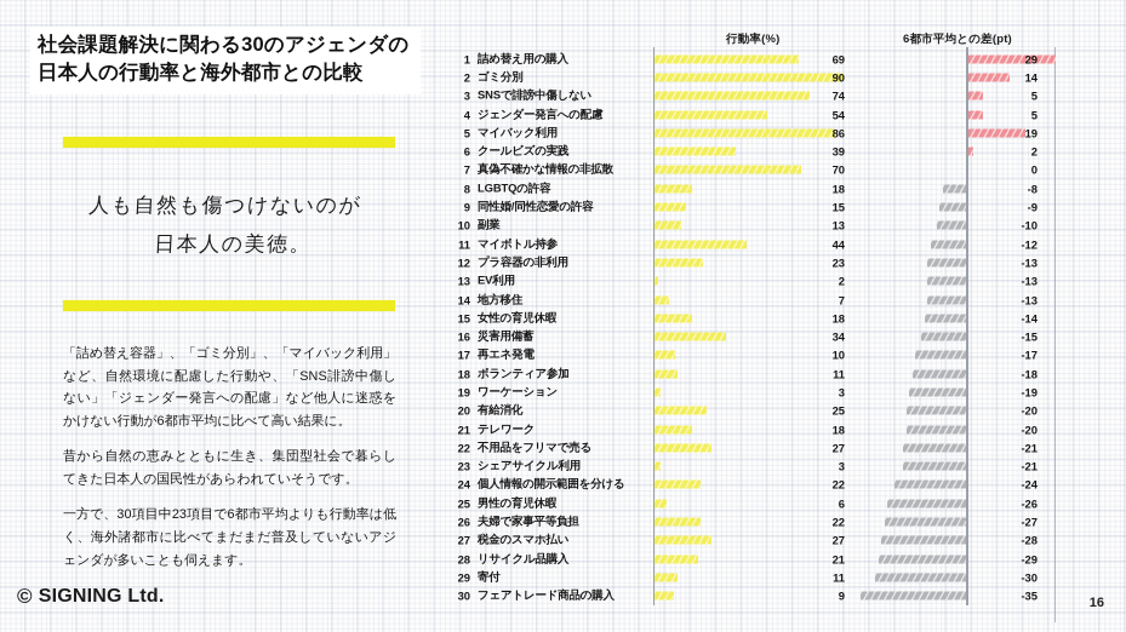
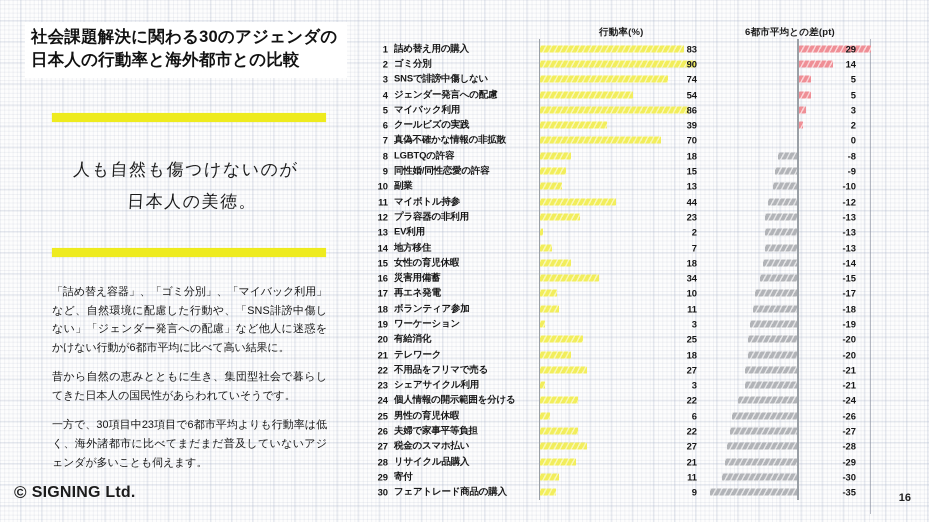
行動率(%)/詰め替え用の購入: 69 -> 83
6都市平均との差(pt)/マイバック利用: 19 -> 3
